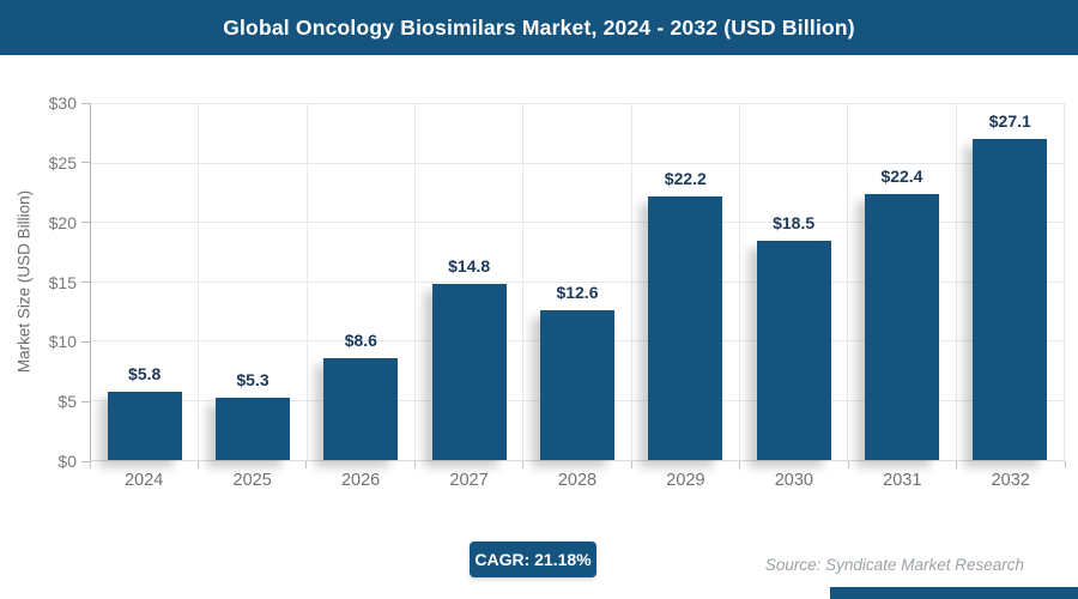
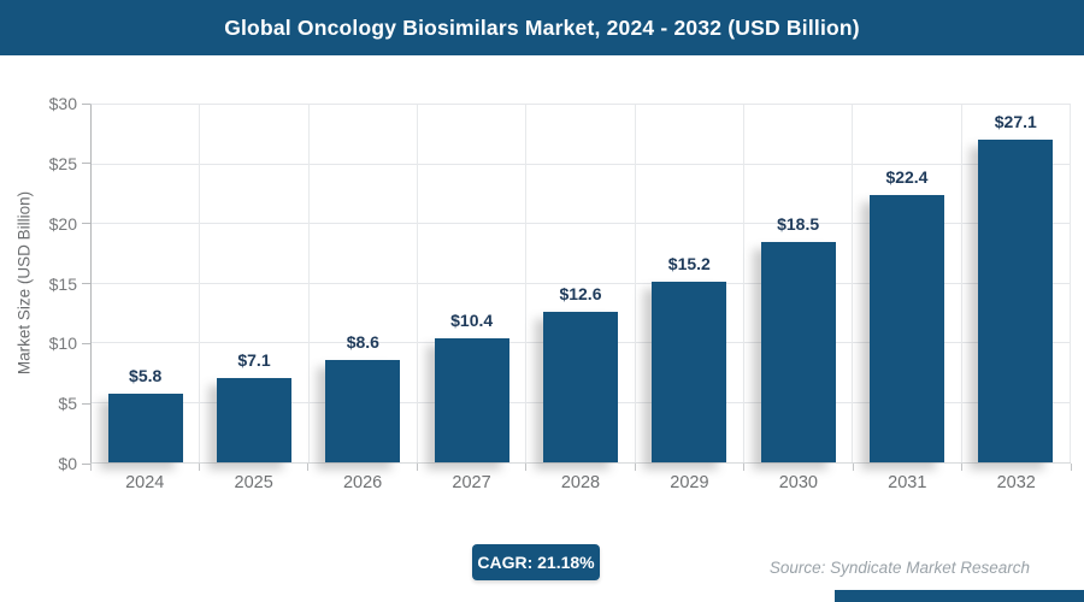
2025: $5.3 -> $7.1
2027: $14.8 -> $10.4
2029: $22.2 -> $15.2
